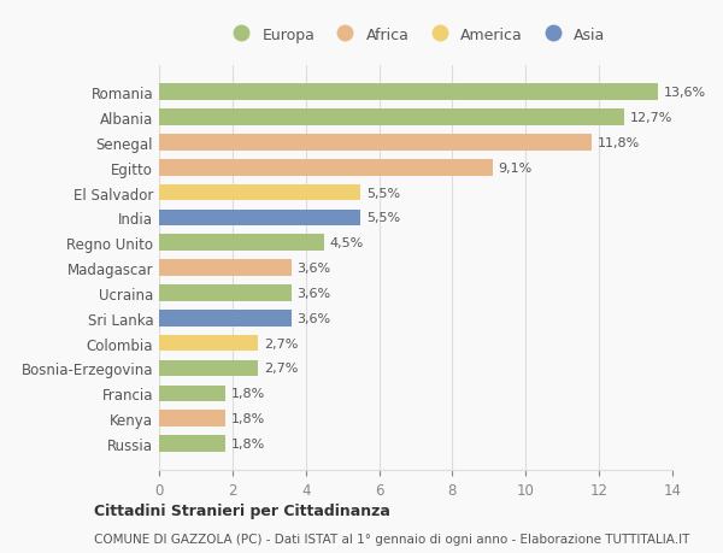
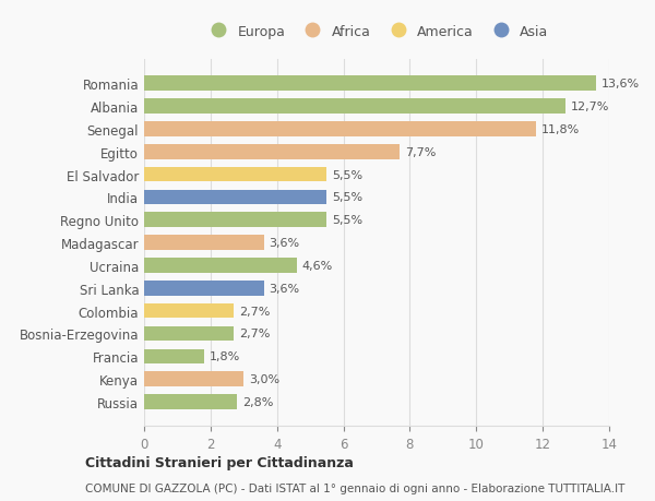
Egitto: 9,1% -> 7,7%
Regno Unito: 4,5% -> 5,5%
Ucraina: 3,6% -> 4,6%
Kenya: 1,8% -> 3,0%
Russia: 1,8% -> 2,8%
